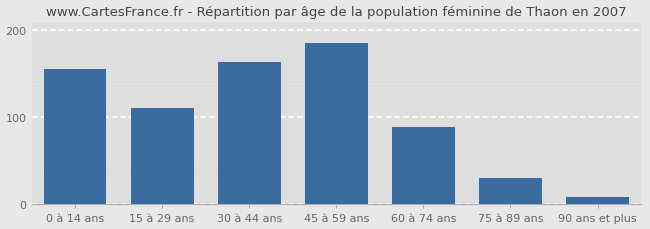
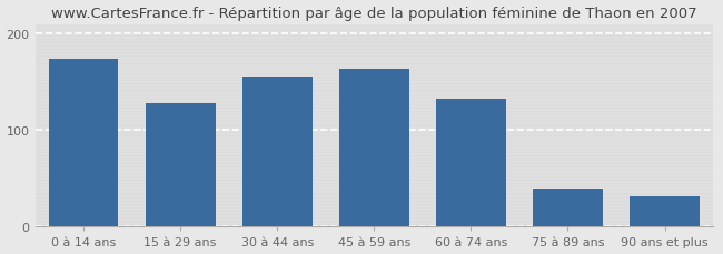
0 à 14 ans: 155 -> 174
15 à 29 ans: 111 -> 128
30 à 44 ans: 163 -> 156
45 à 59 ans: 185 -> 164
60 à 74 ans: 89 -> 132
75 à 89 ans: 30 -> 40
90 ans et plus: 8 -> 32
